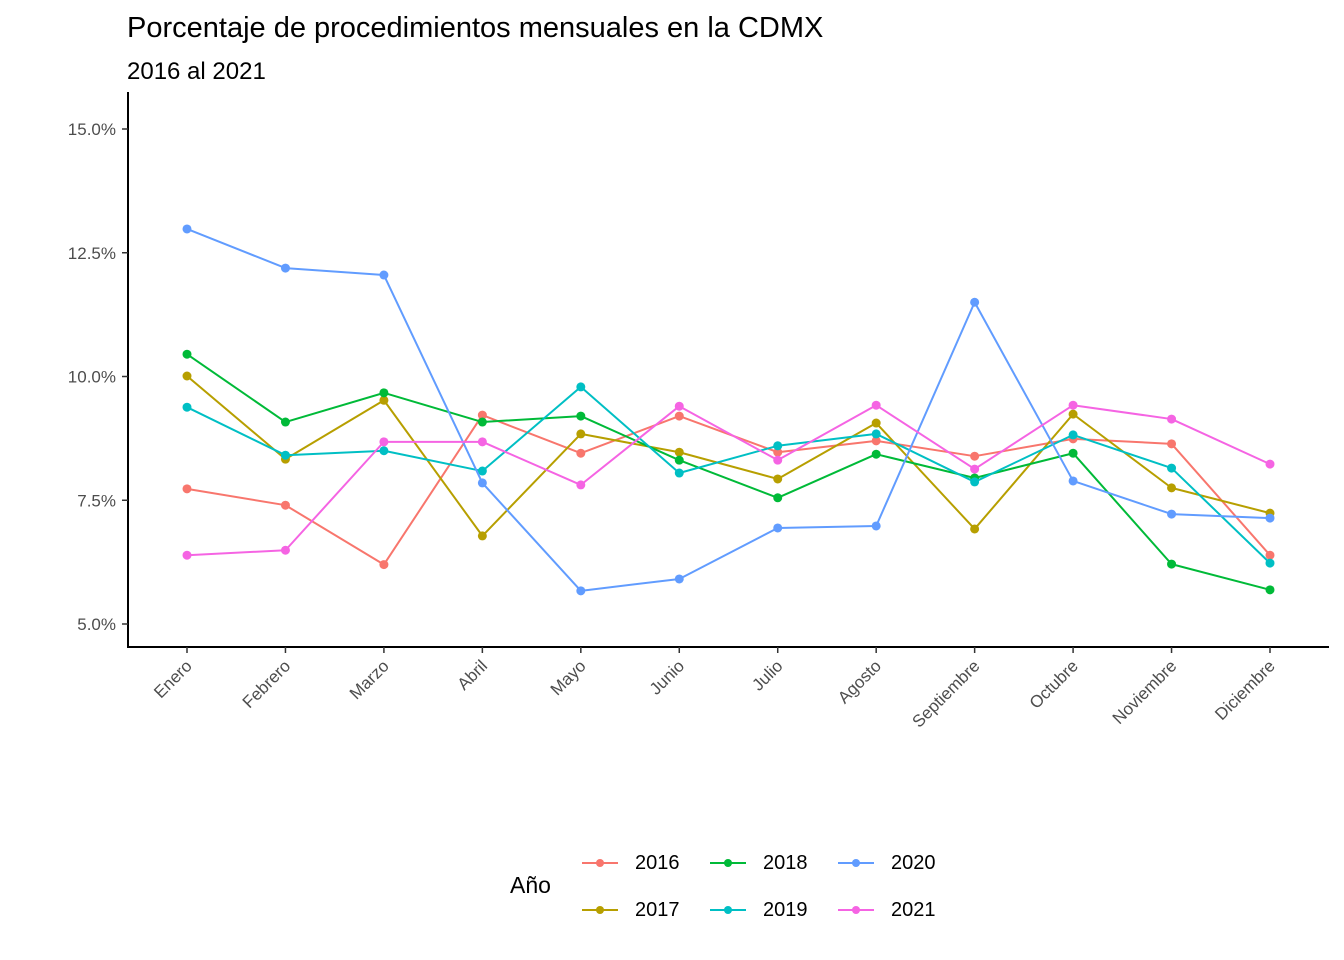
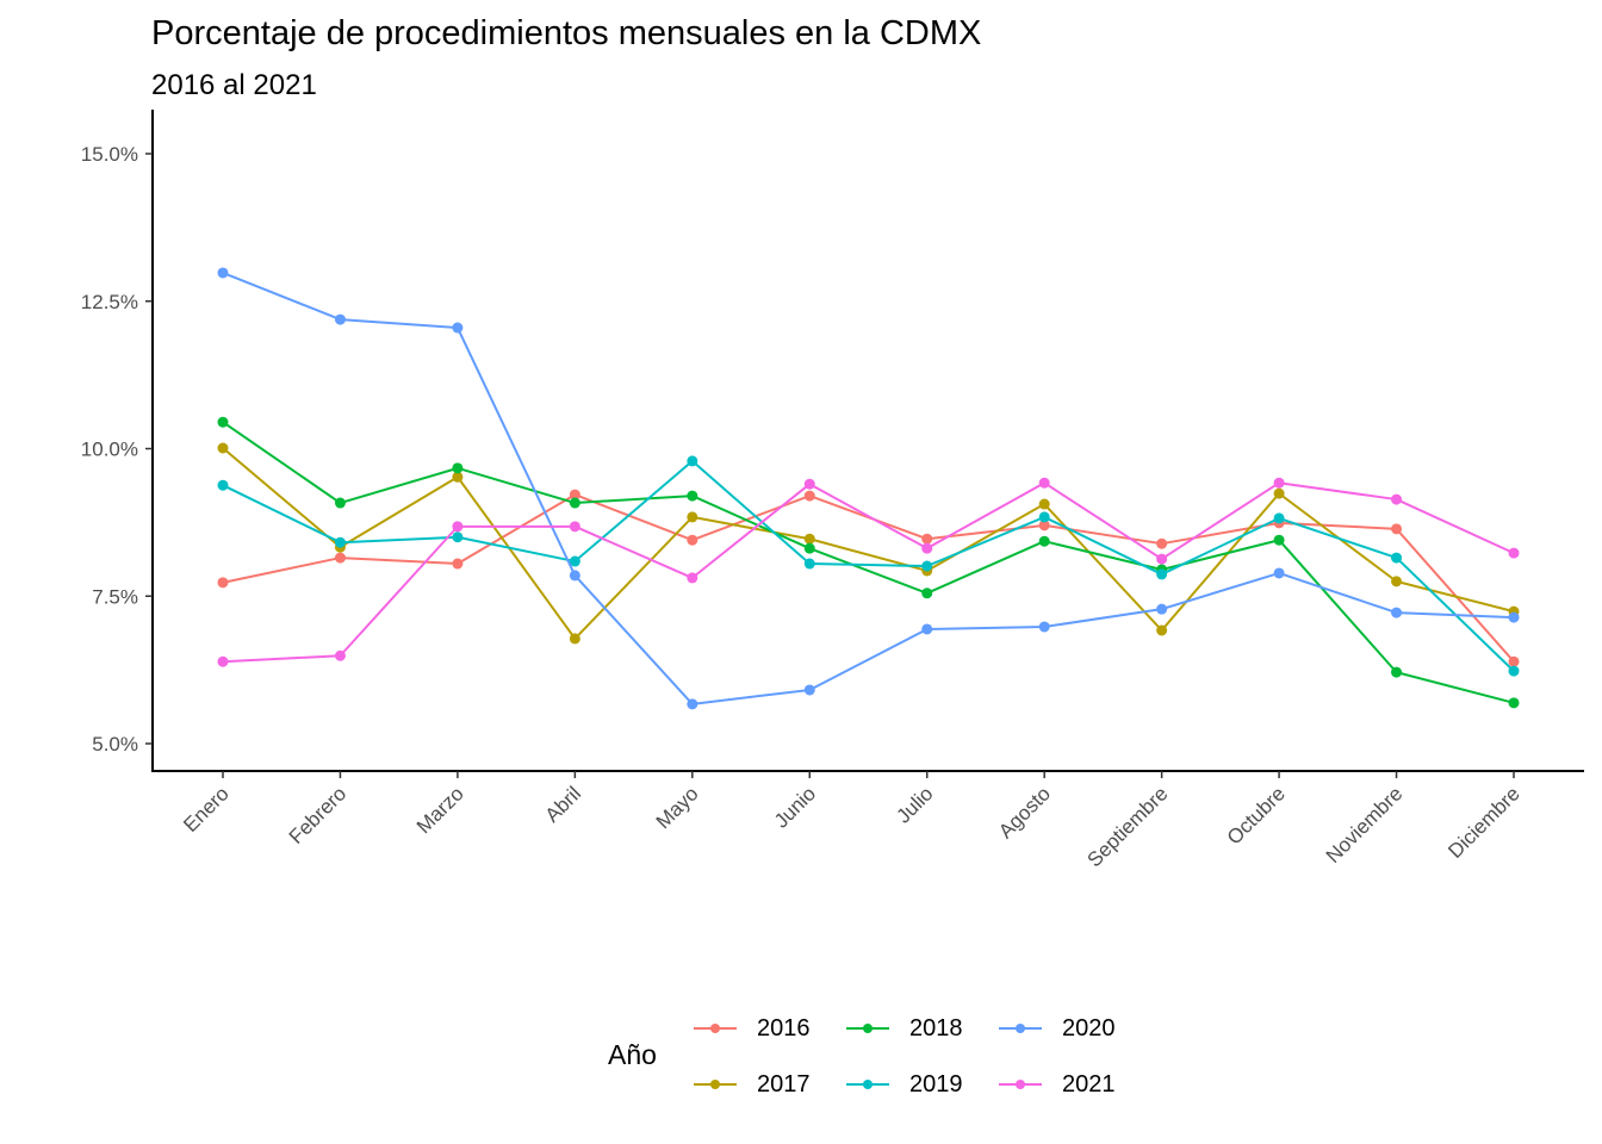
2016/Febrero: 7.4% -> 8.2%
2016/Marzo: 6.2% -> 8.1%
2019/Julio: 8.6% -> 8.0%
2020/Septiembre: 11.5% -> 7.3%
